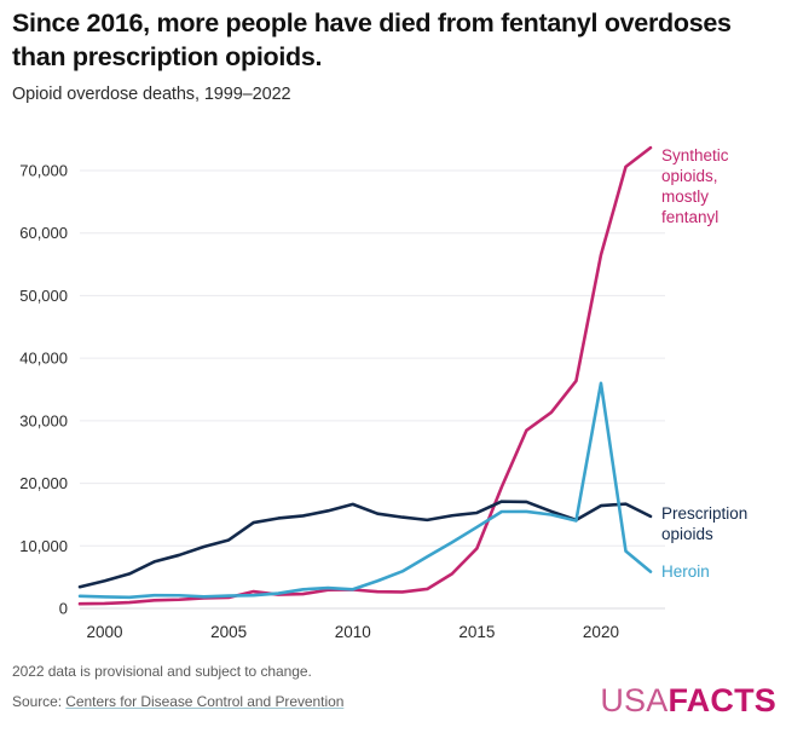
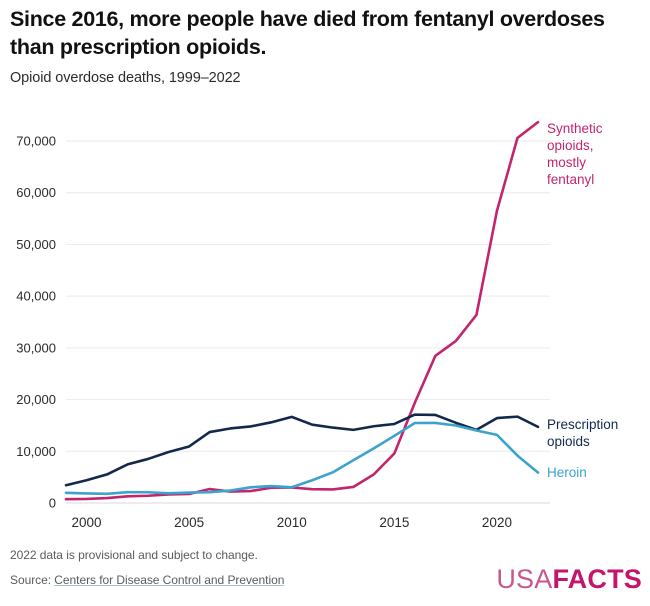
Heroin/2020: 36000 -> 13000
